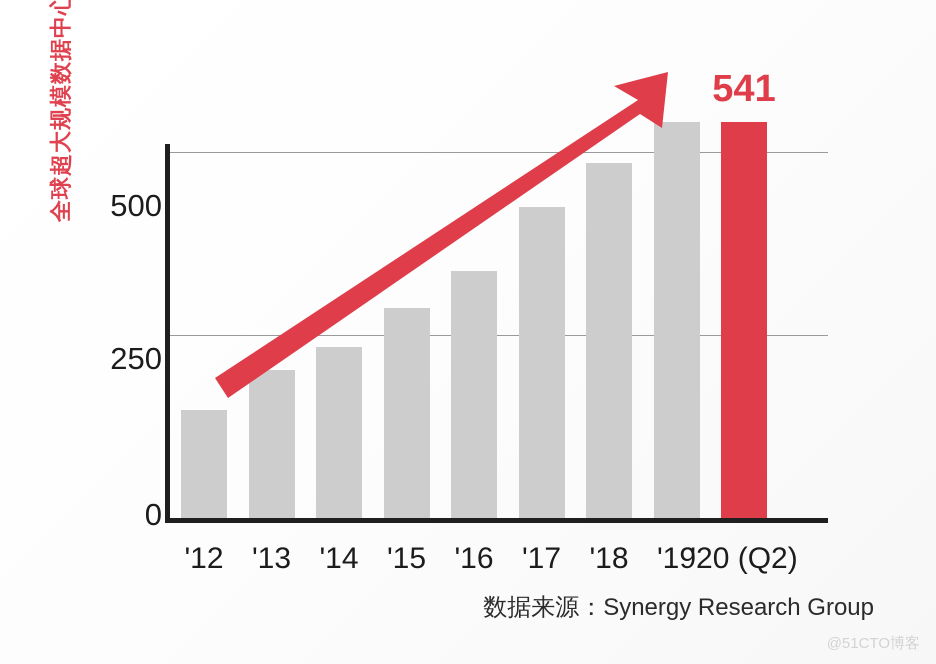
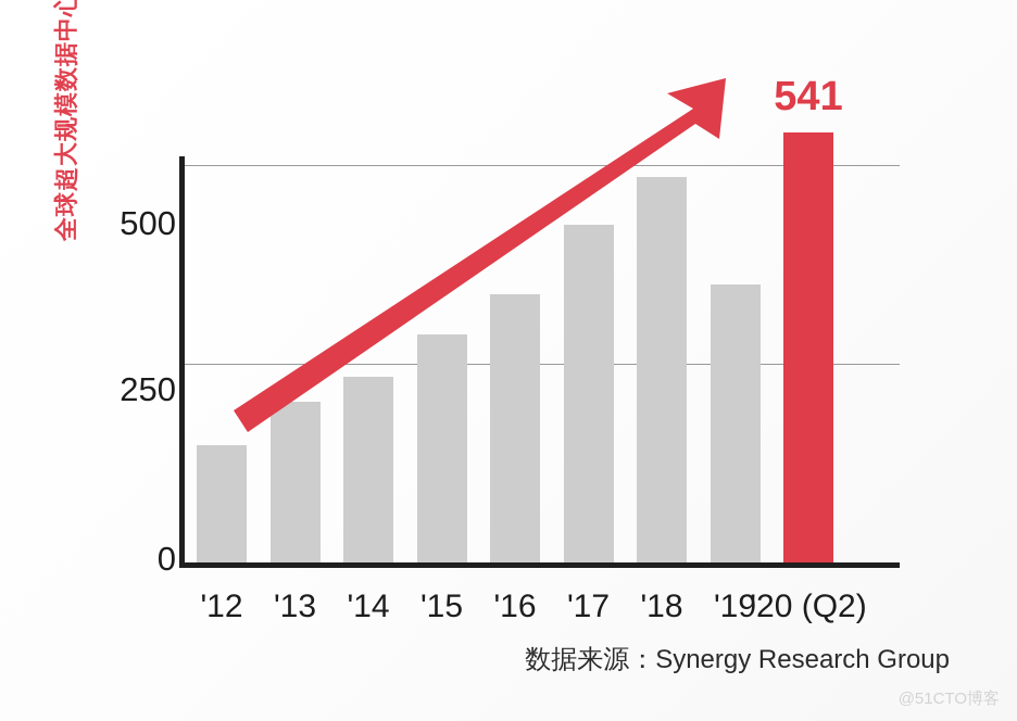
'19: 540 -> 350
